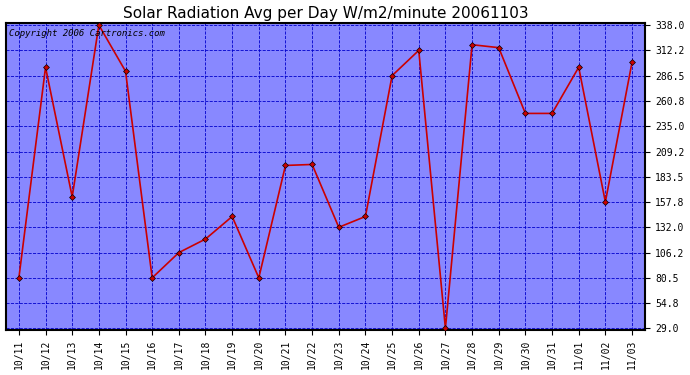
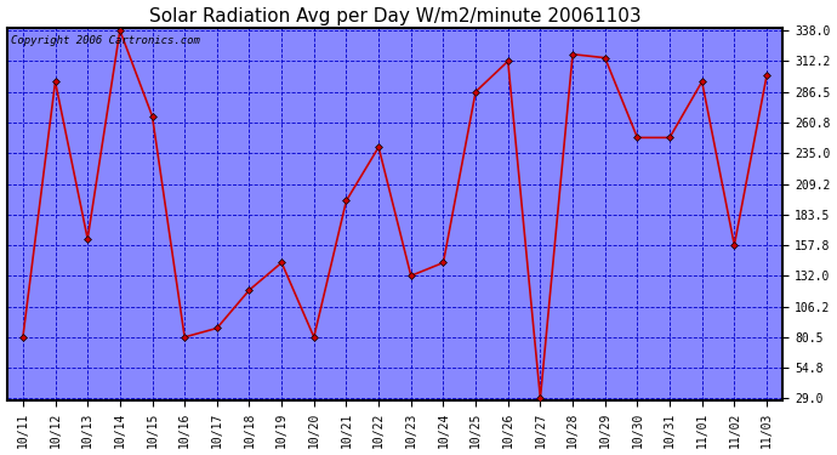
10/15: 291 -> 266
10/17: 106 -> 88
10/22: 196 -> 240
